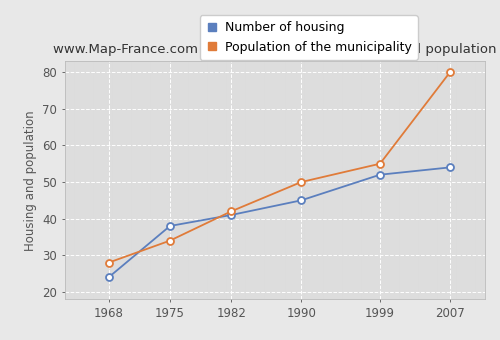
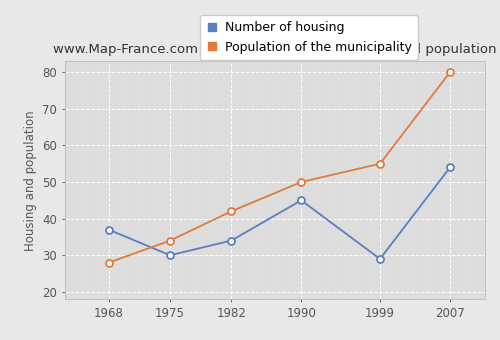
Number of housing/1968: 24 -> 37
Number of housing/1975: 38 -> 30
Number of housing/1982: 41 -> 34
Number of housing/1999: 52 -> 29
